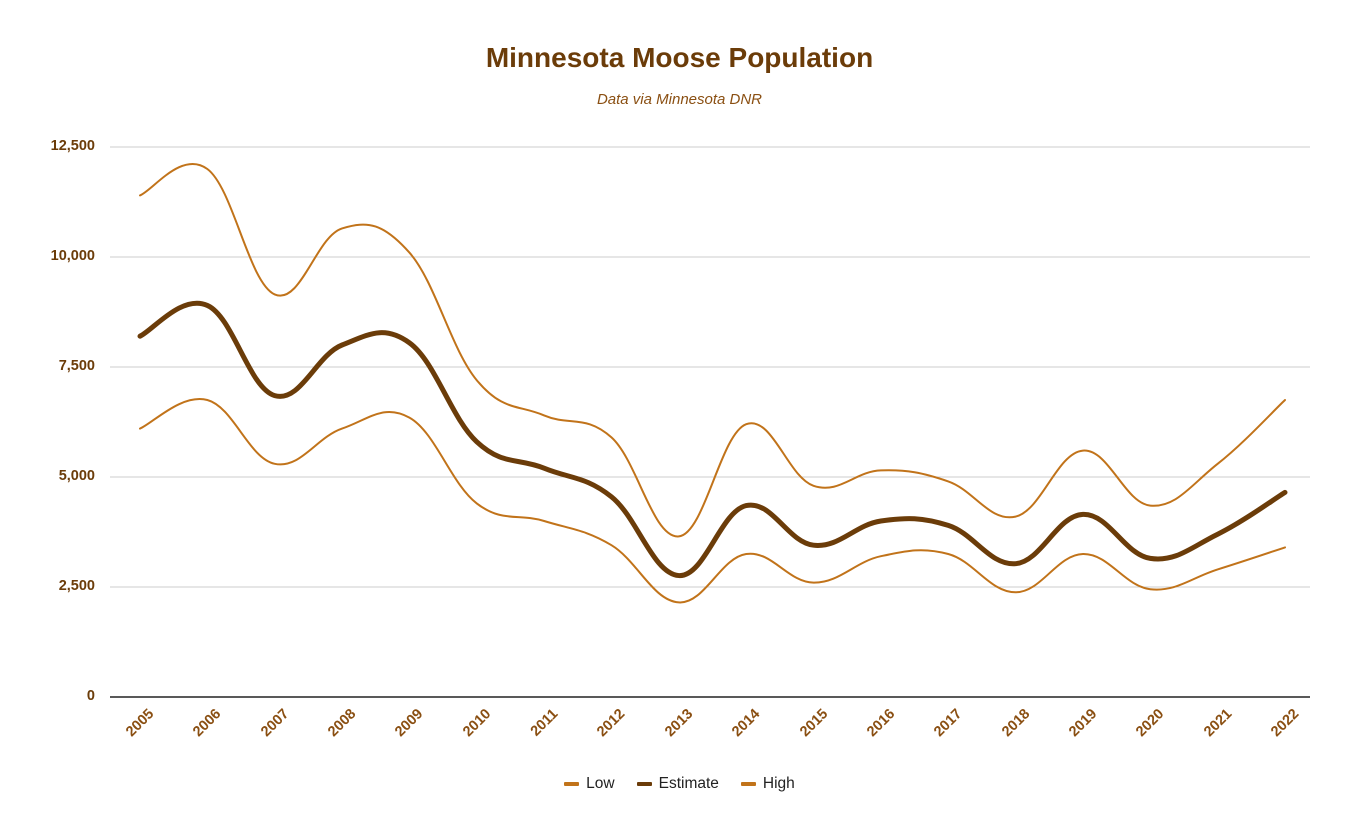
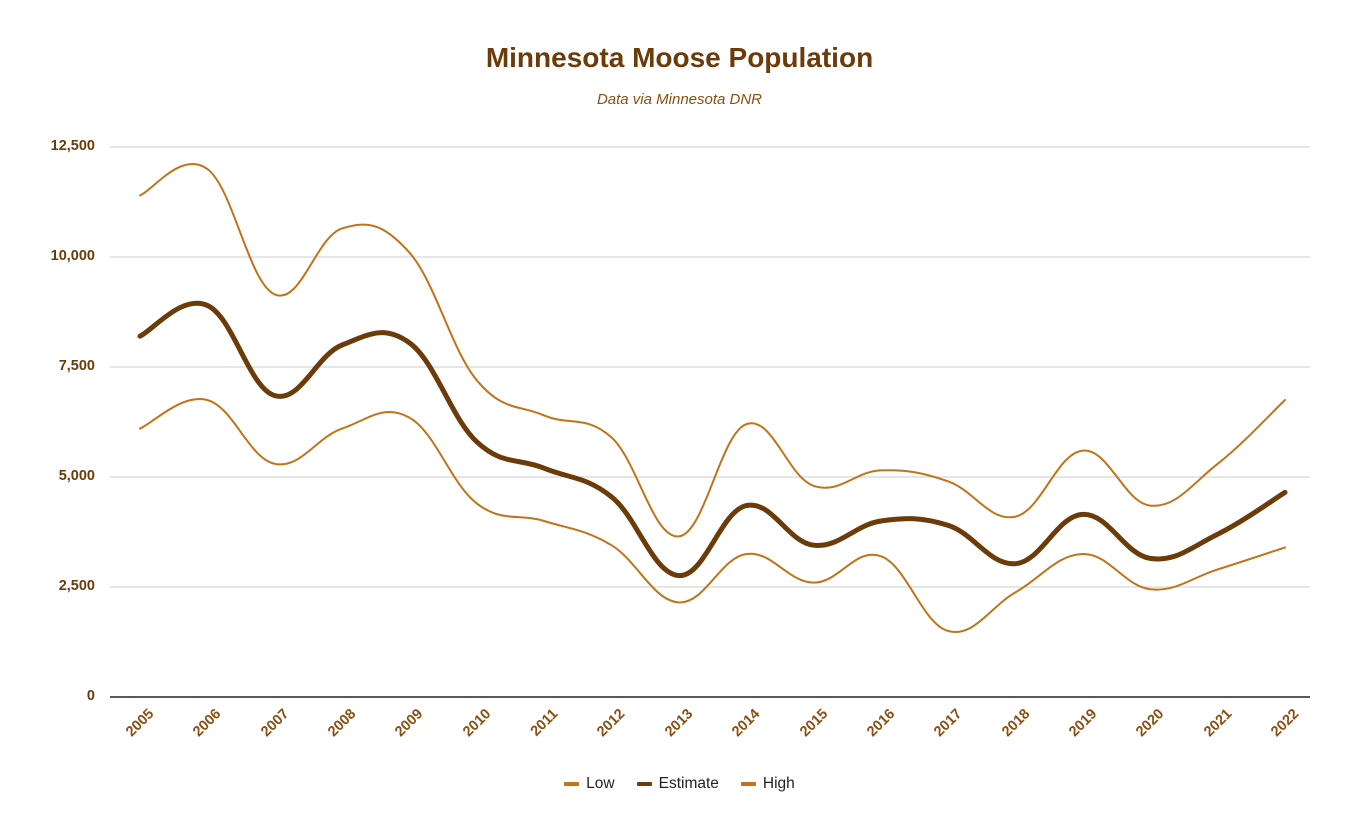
Low/2017: 3200 -> 1500
